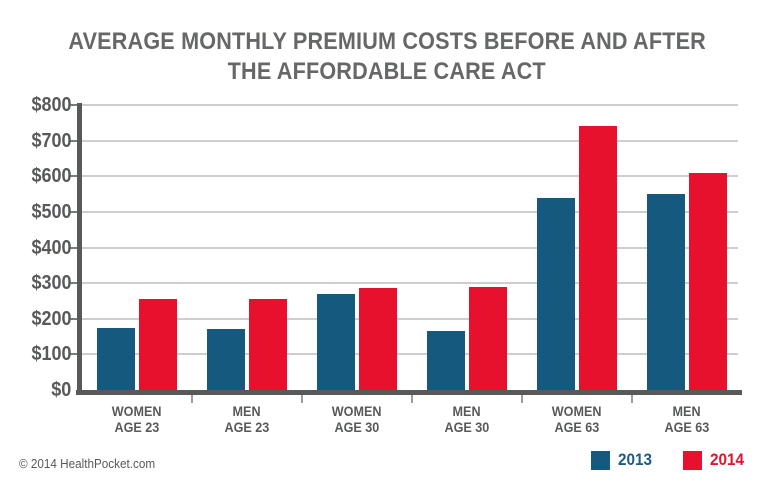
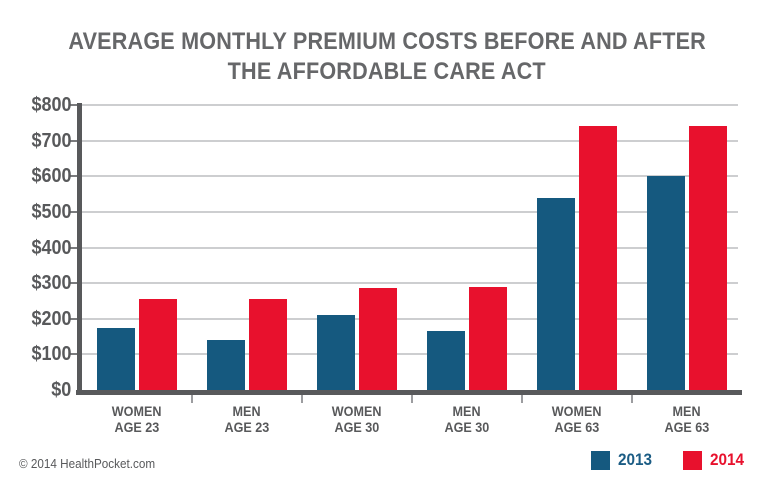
2013/MEN AGE 23: $170 -> $140
2013/WOMEN AGE 30: $270 -> $210
2013/MEN AGE 63: $550 -> $600
2014/MEN AGE 63: $610 -> $740
